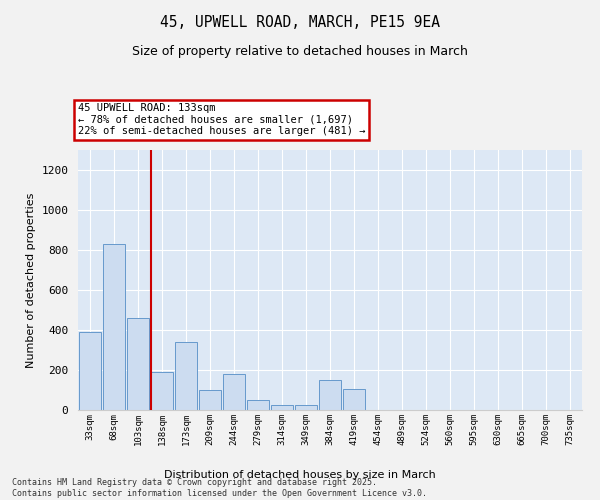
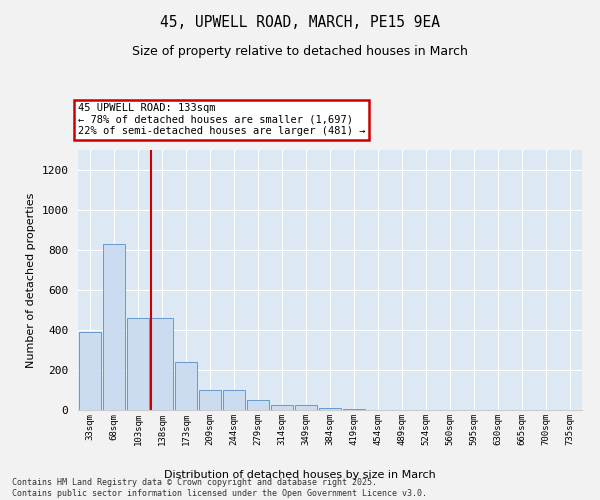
138sqm: 190 -> 460
173sqm: 340 -> 240
244sqm: 180 -> 100
384sqm: 150 -> 10
419sqm: 105 -> 3
